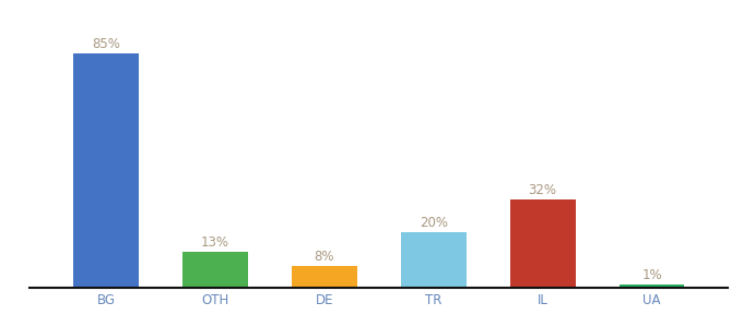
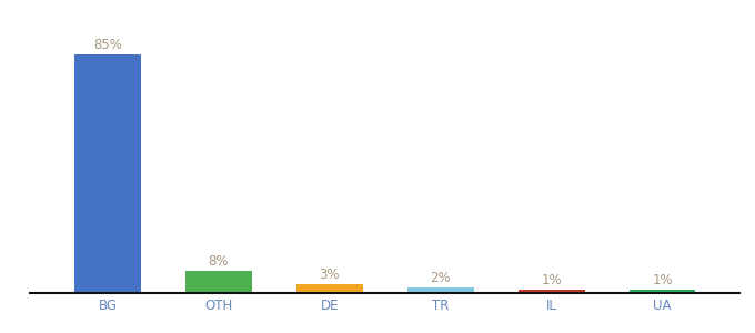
OTH: 13% -> 8%
DE: 8% -> 3%
TR: 20% -> 2%
IL: 32% -> 1%
